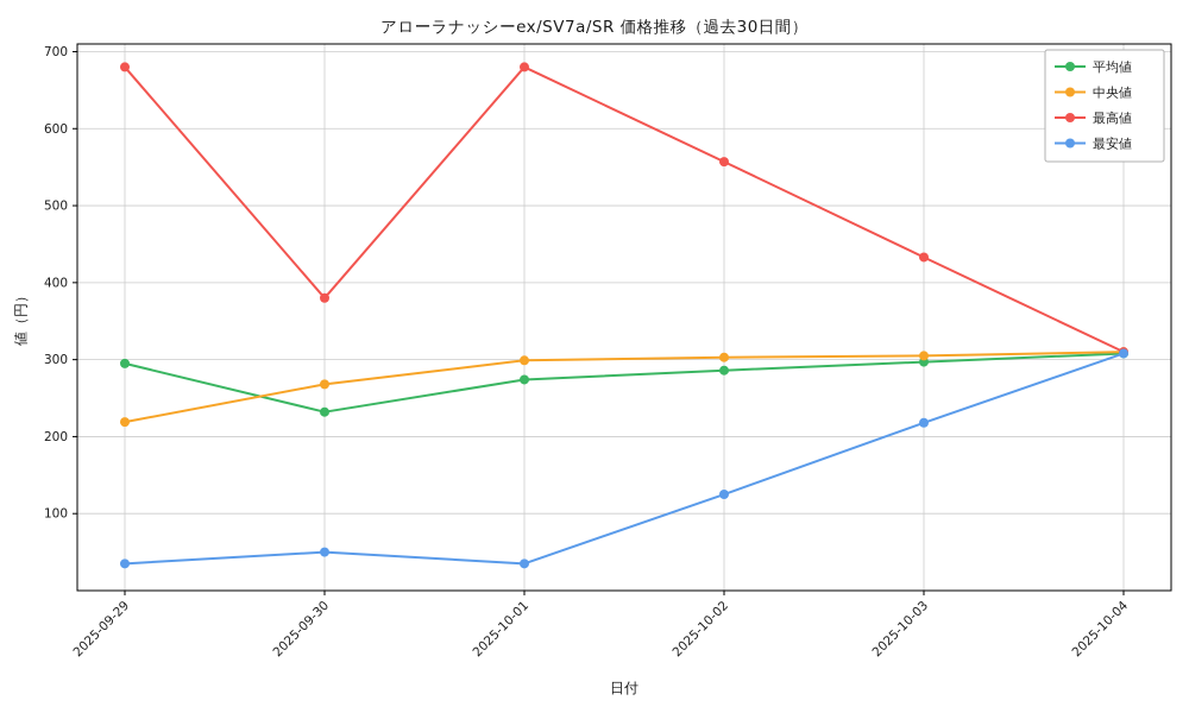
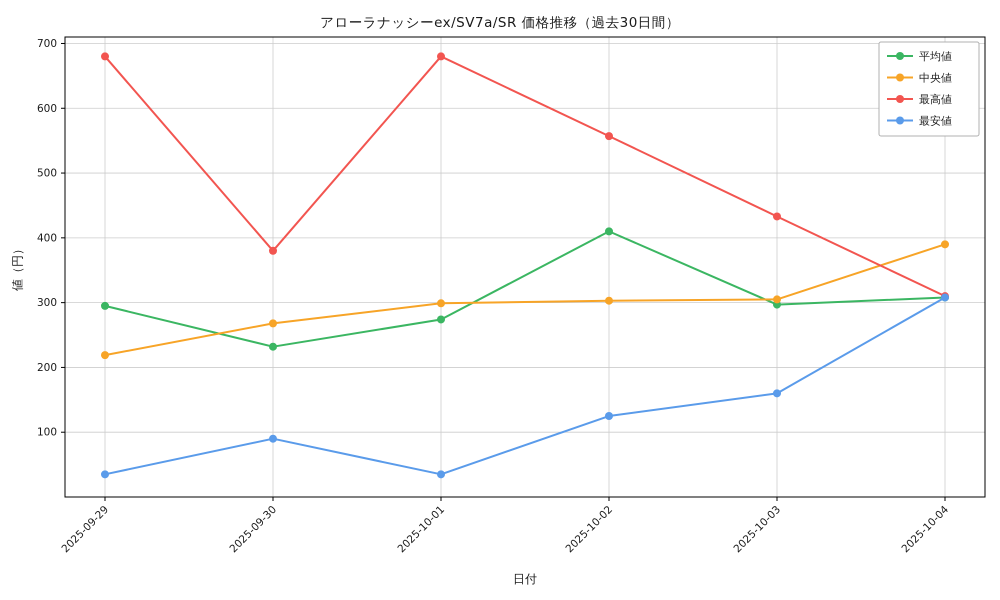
最安値/2025-09-30: 50 -> 90
平均値/2025-10-02: 290 -> 410
最安値/2025-10-03: 220 -> 160
中央値/2025-10-04: 310 -> 390
